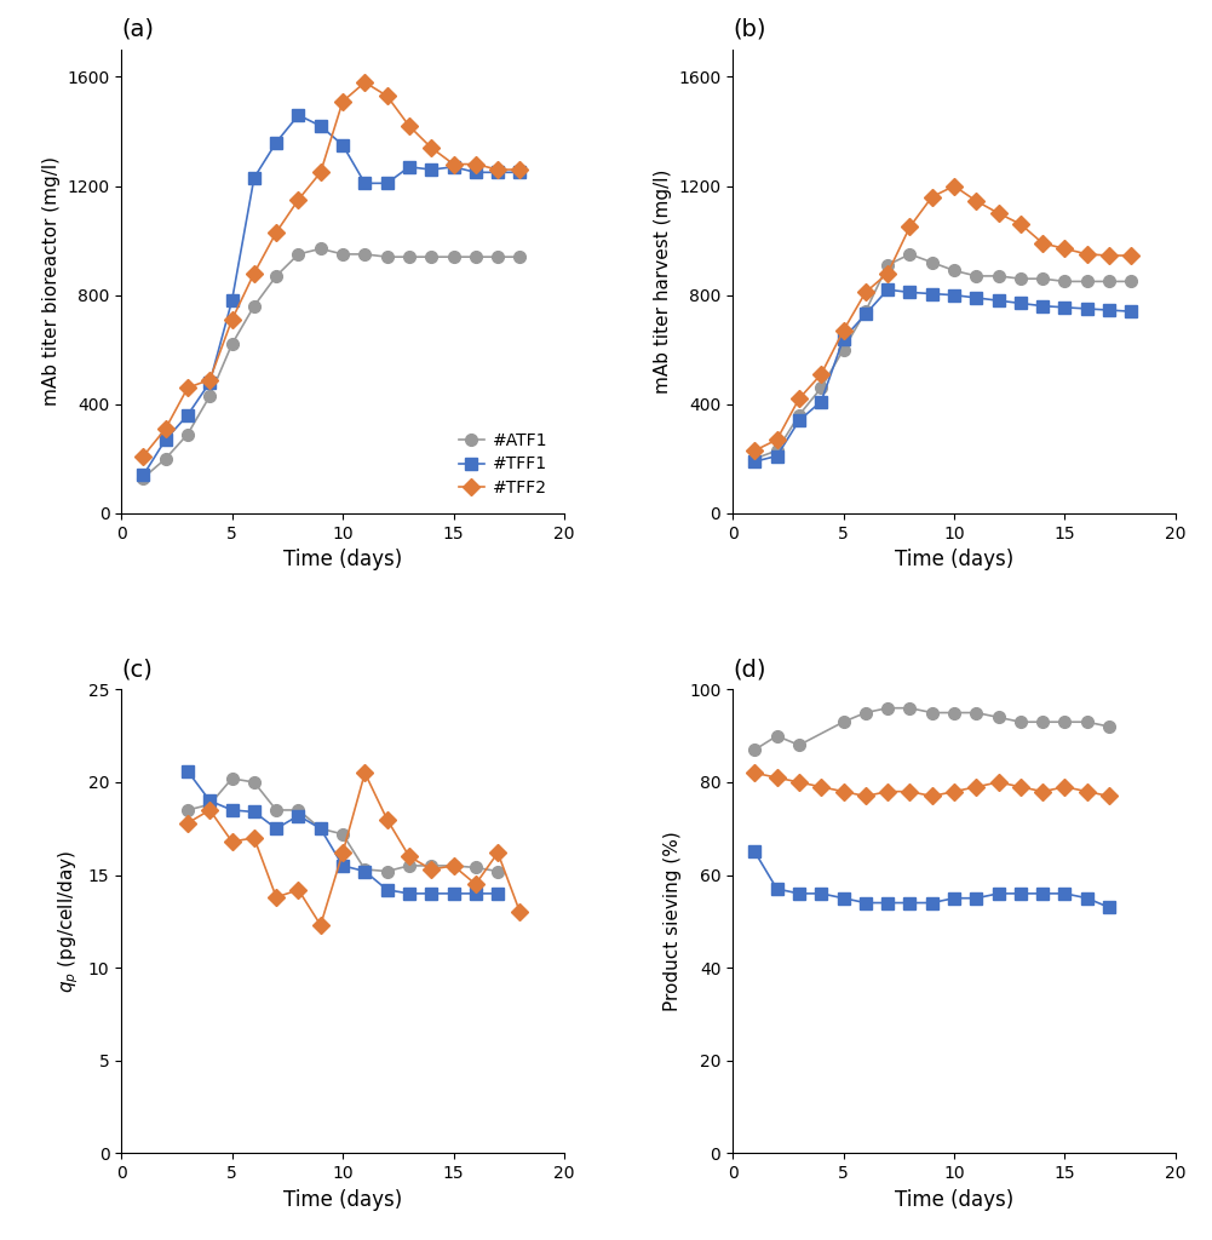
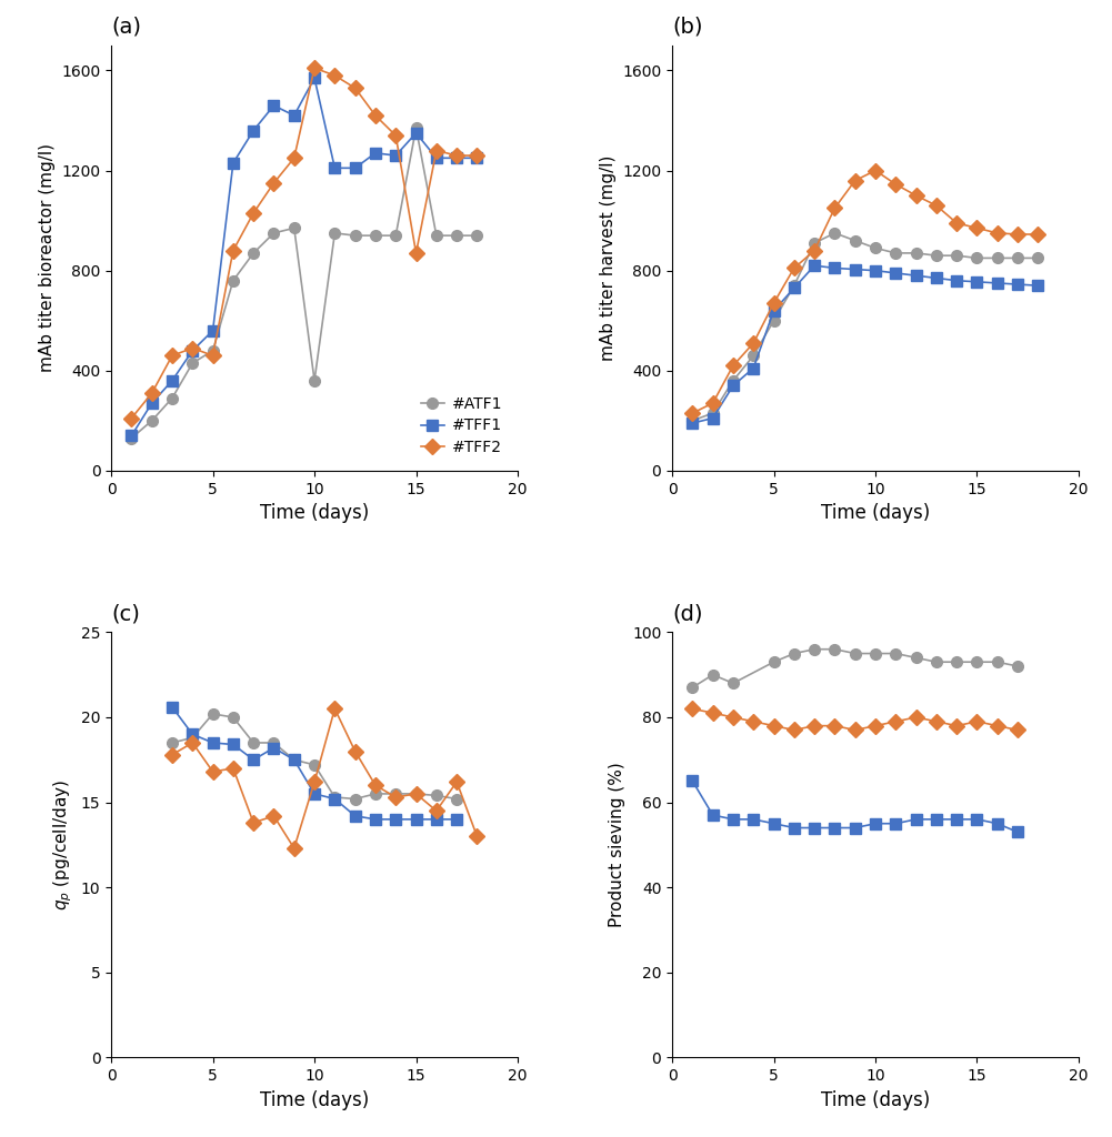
(a)/#ATF1/5: 620 -> 480
(a)/#TFF1/5: 780 -> 560
(a)/#TFF2/5: 710 -> 460
(a)/#ATF1/10: 950 -> 360
(a)/#TFF1/10: 1350 -> 1570
(a)/#TFF2/10: 1510 -> 1610
(a)/#ATF1/15: 940 -> 1370
(a)/#TFF1/15: 1270 -> 1350
(a)/#TFF2/15: 1280 -> 870
